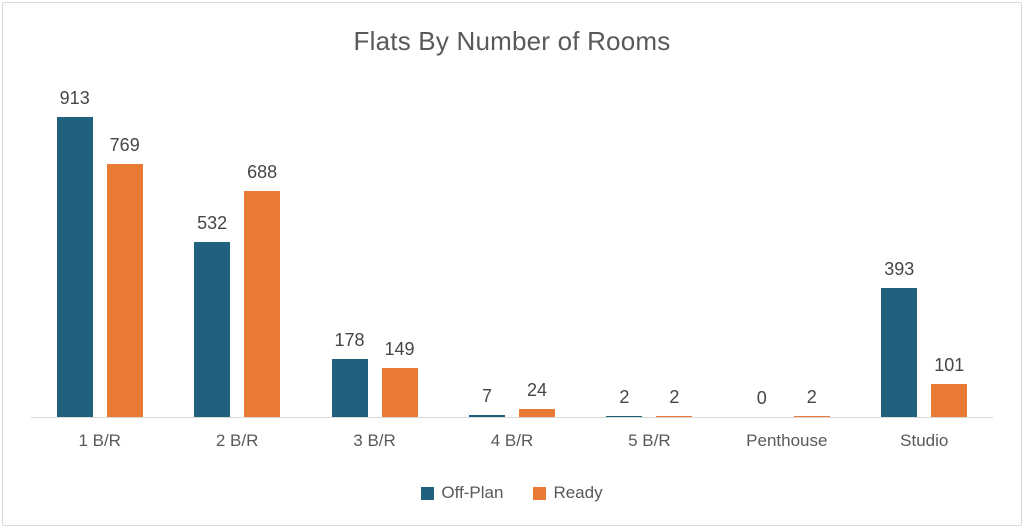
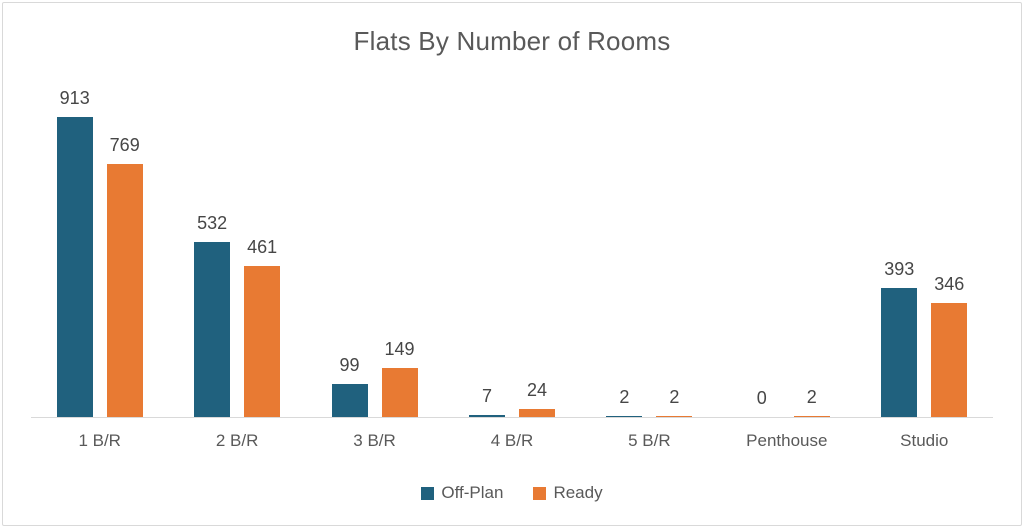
Ready/2 B/R: 688 -> 461
Off-Plan/3 B/R: 178 -> 99
Ready/Studio: 101 -> 346
